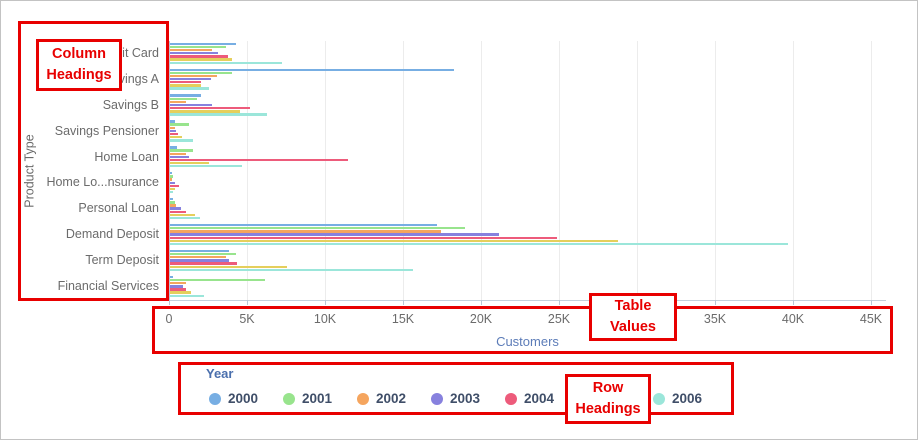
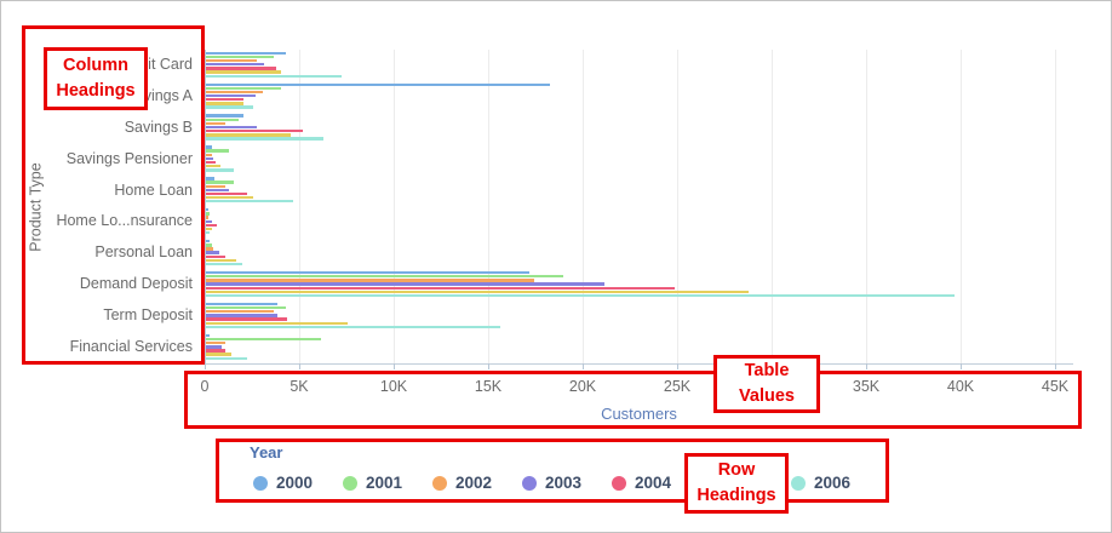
2004/Home Loan: 11.4K -> 2.2K
